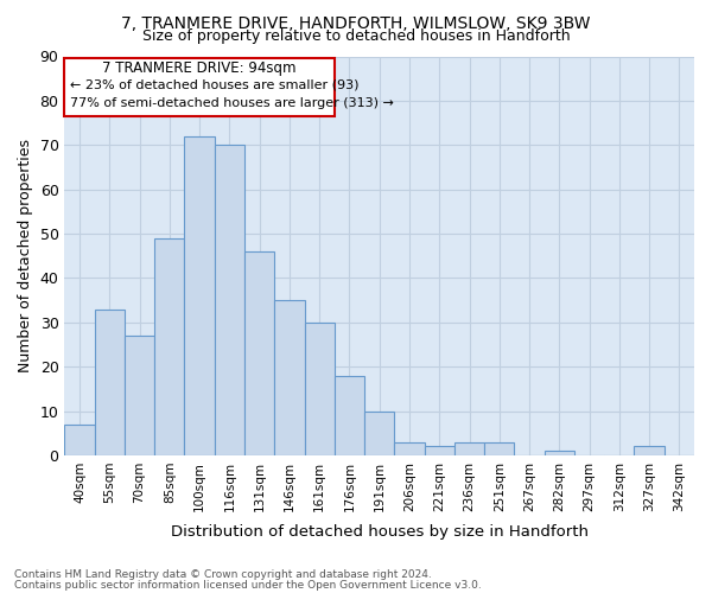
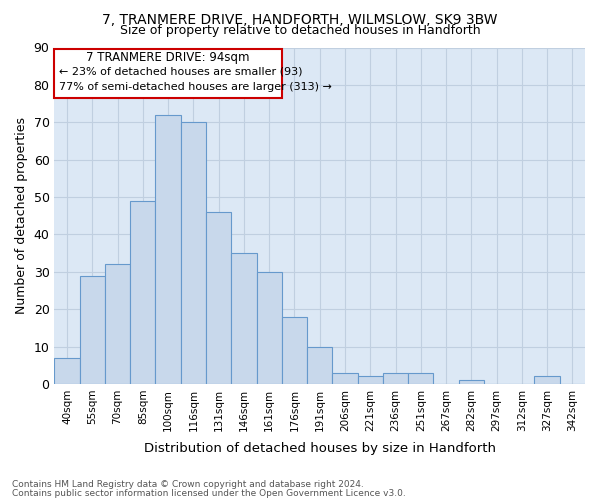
55sqm: 33 -> 29
70sqm: 27 -> 32
